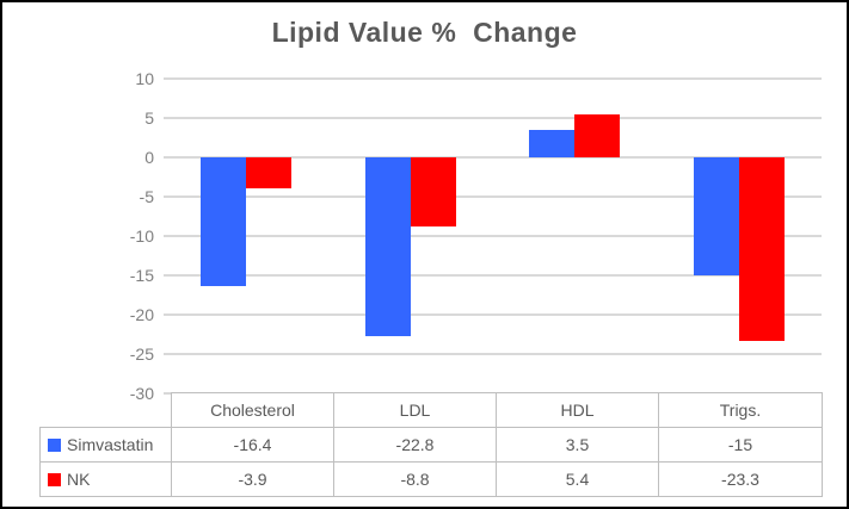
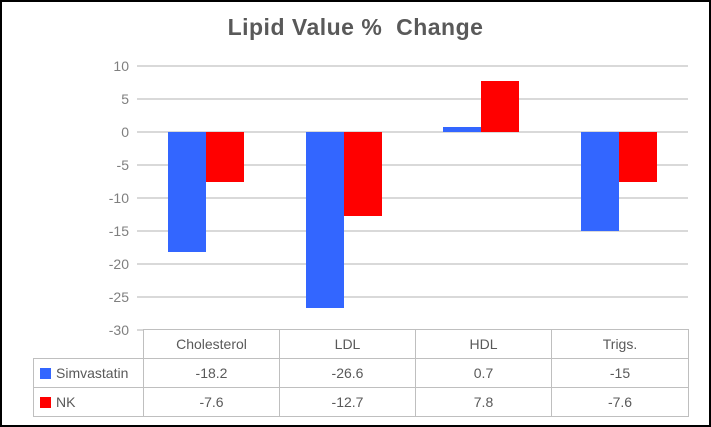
Simvastatin/Cholesterol: -16.4 -> -18.2
NK/Cholesterol: -3.9 -> -7.6
Simvastatin/LDL: -22.8 -> -26.6
NK/LDL: -8.8 -> -12.7
Simvastatin/HDL: 3.5 -> 0.7
NK/HDL: 5.4 -> 7.8
NK/Trigs.: -23.3 -> -7.6
